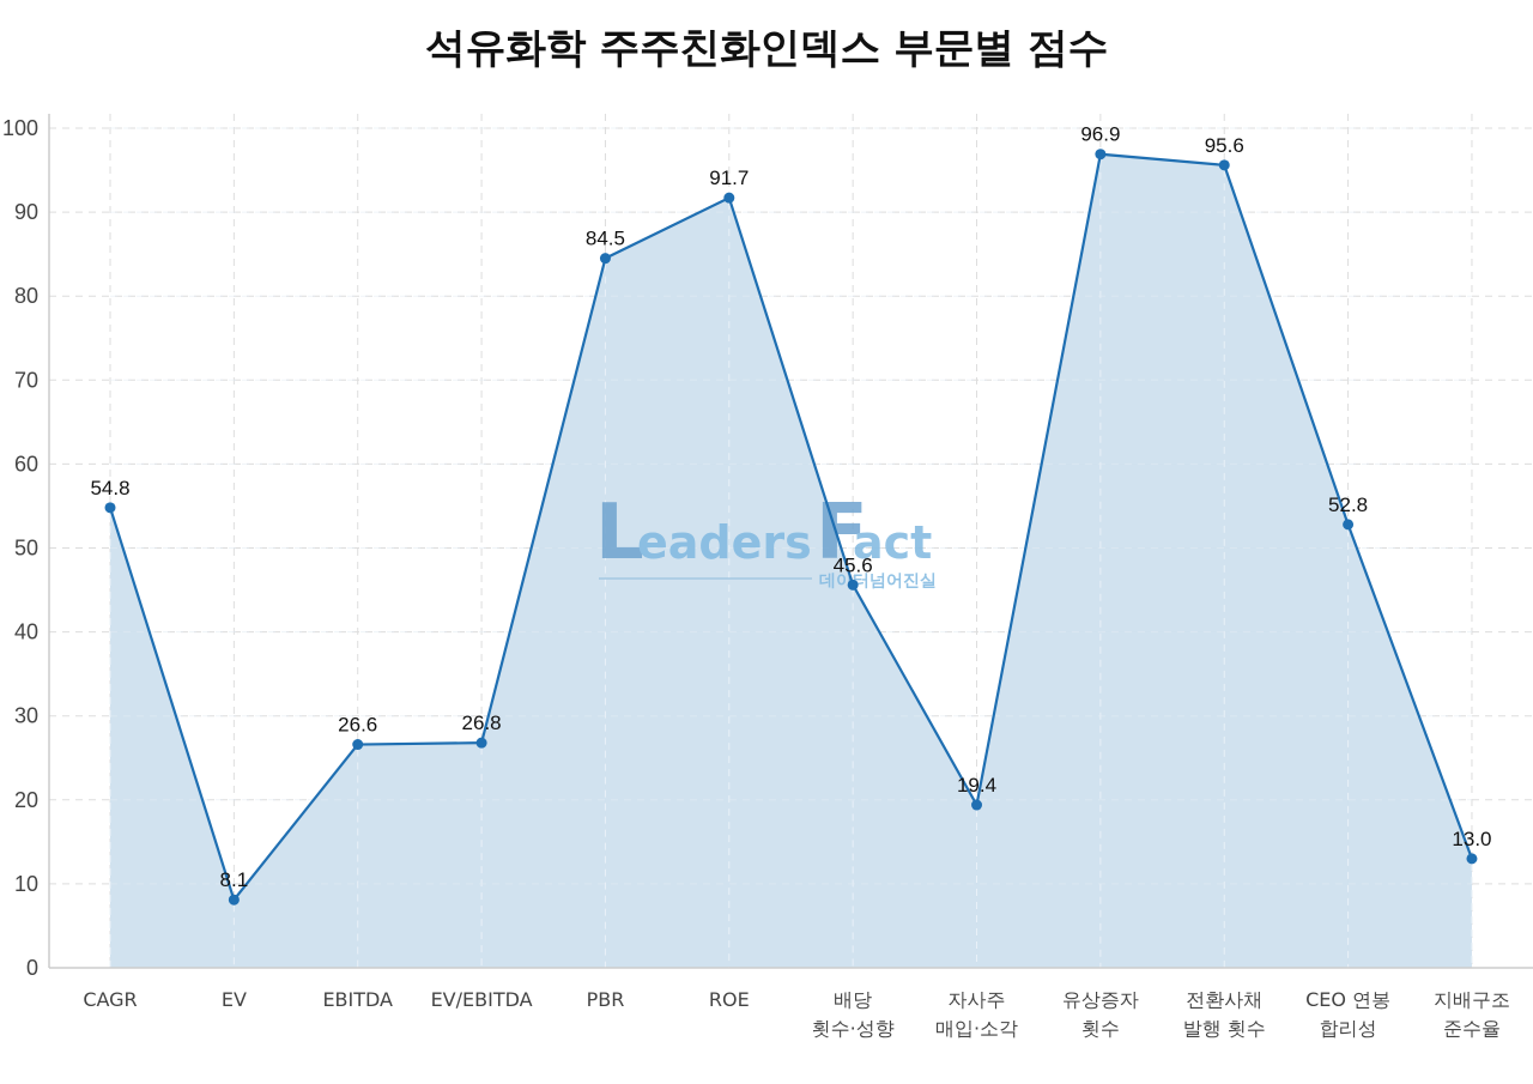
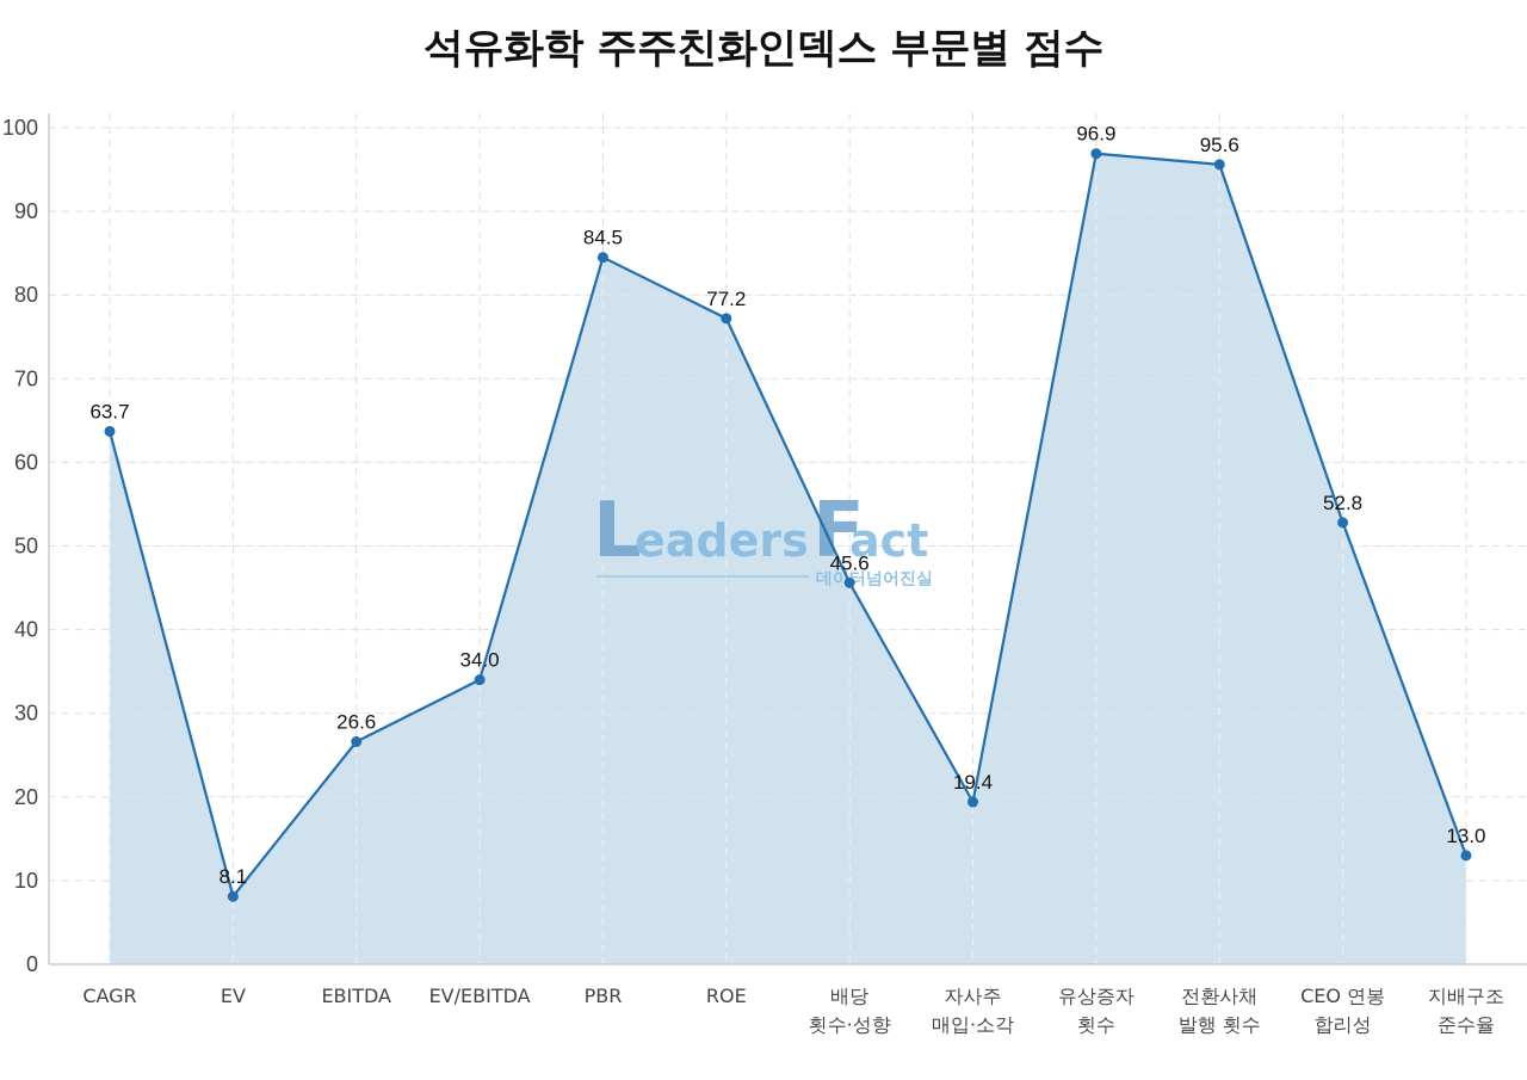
CAGR: 54.8 -> 63.7
EV/EBITDA: 26.8 -> 34.0
ROE: 91.7 -> 77.2
